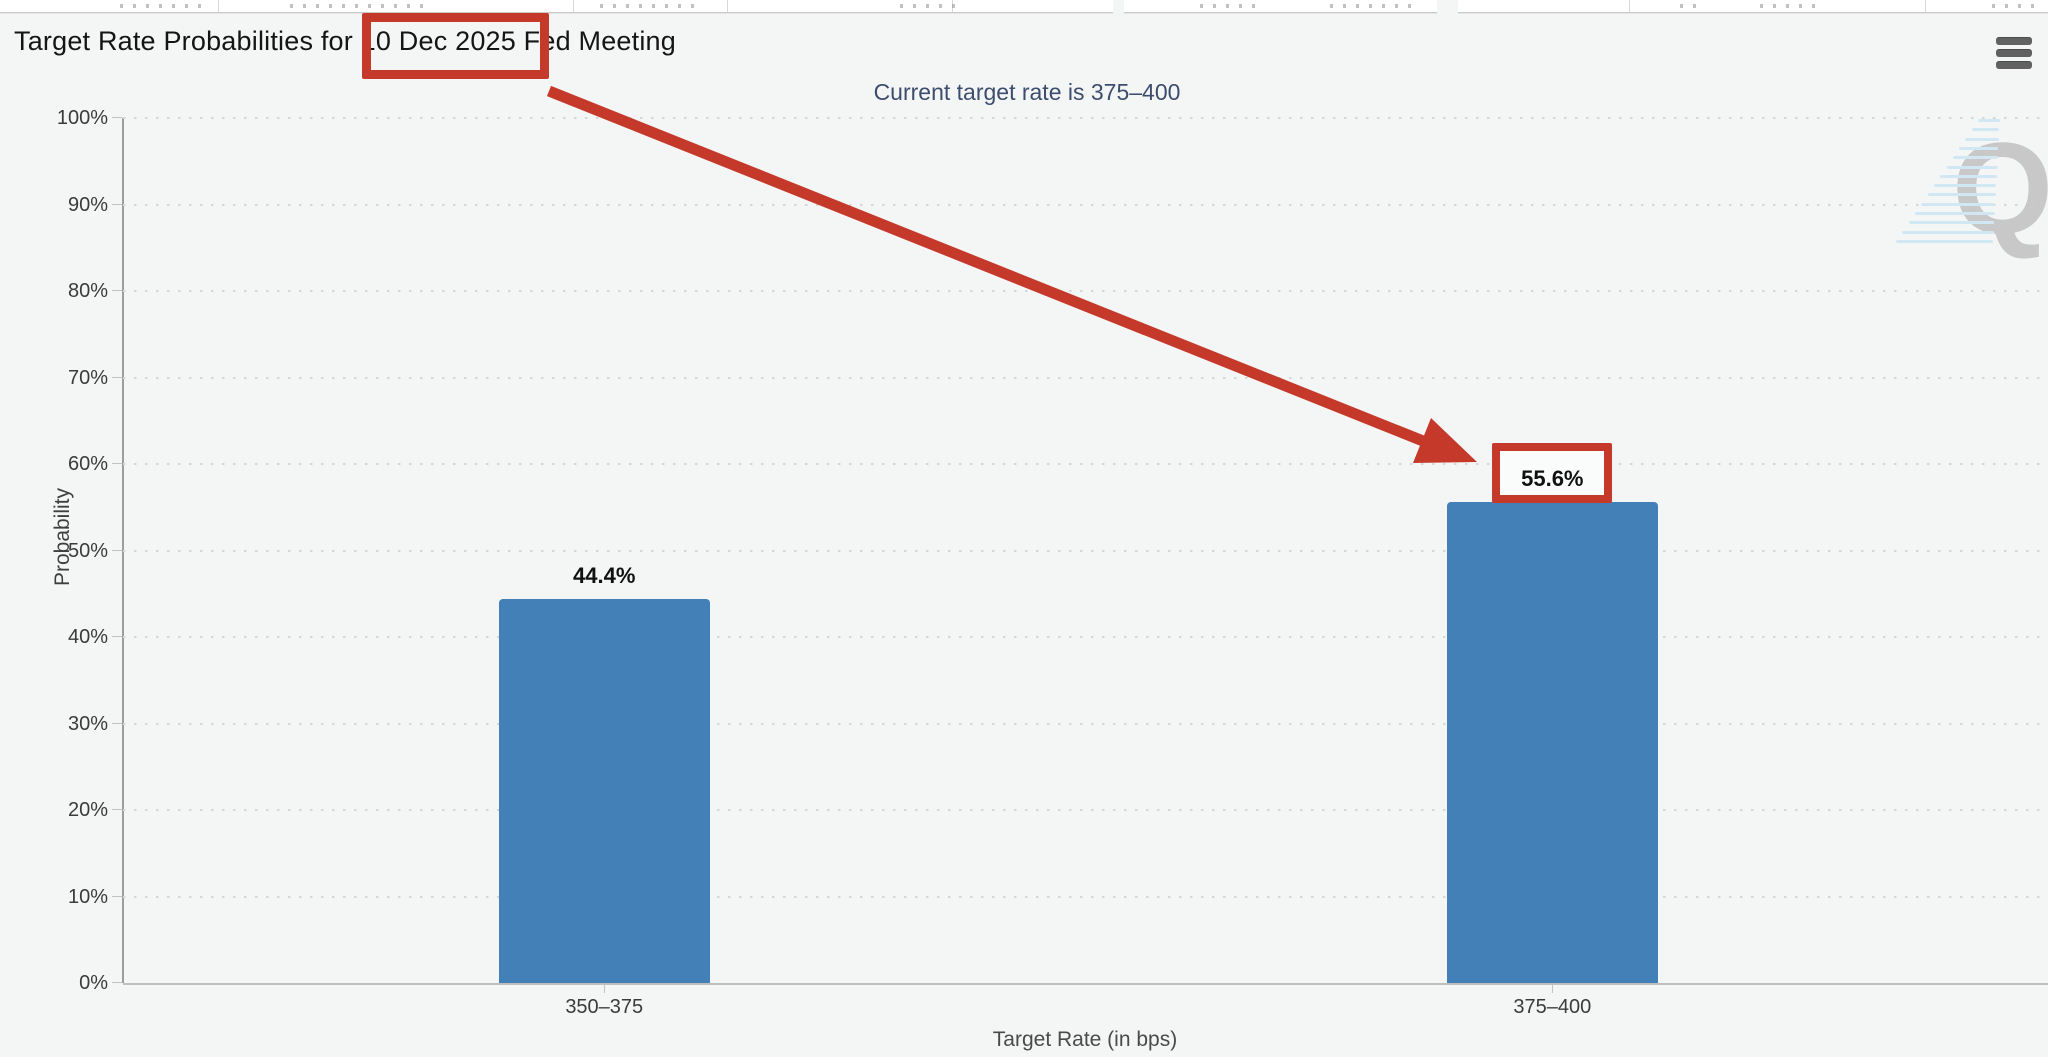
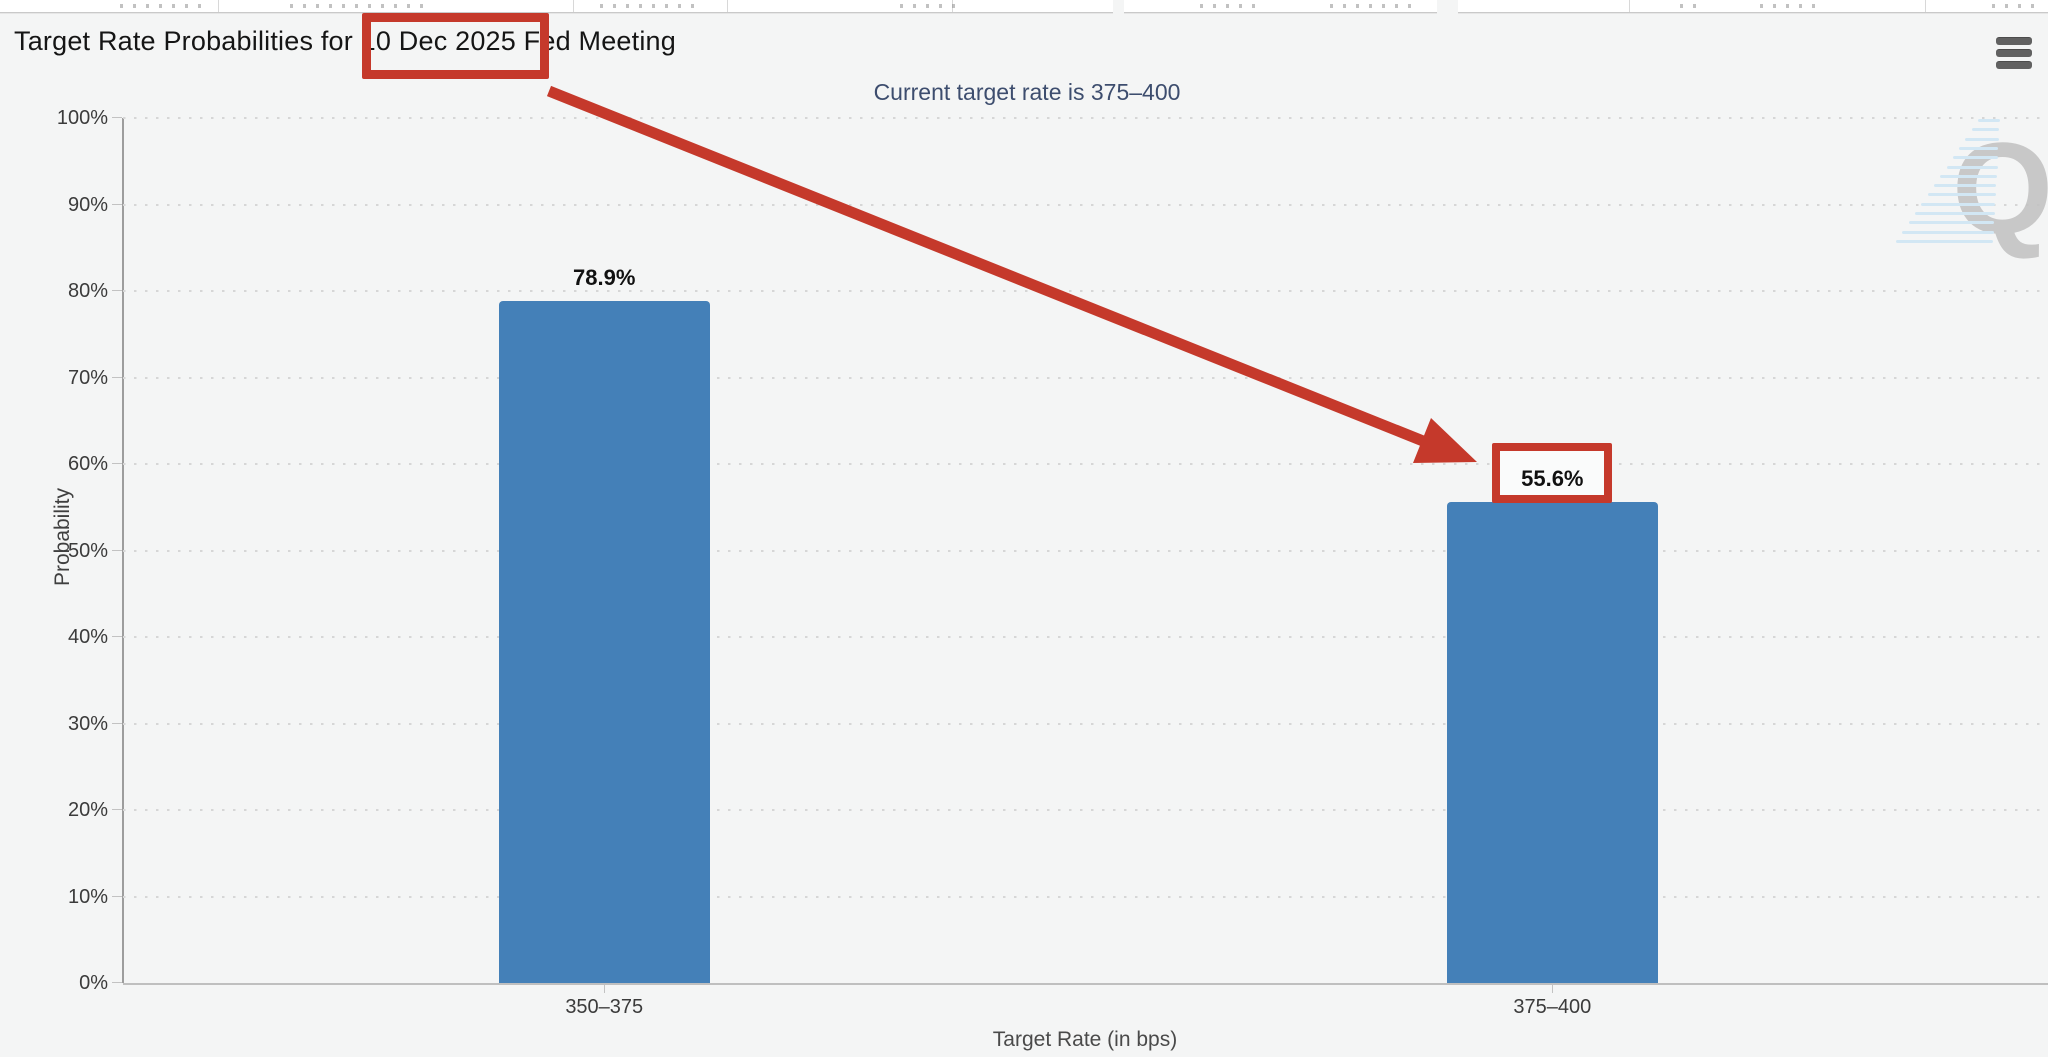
350–375: 44.4% -> 78.9%
